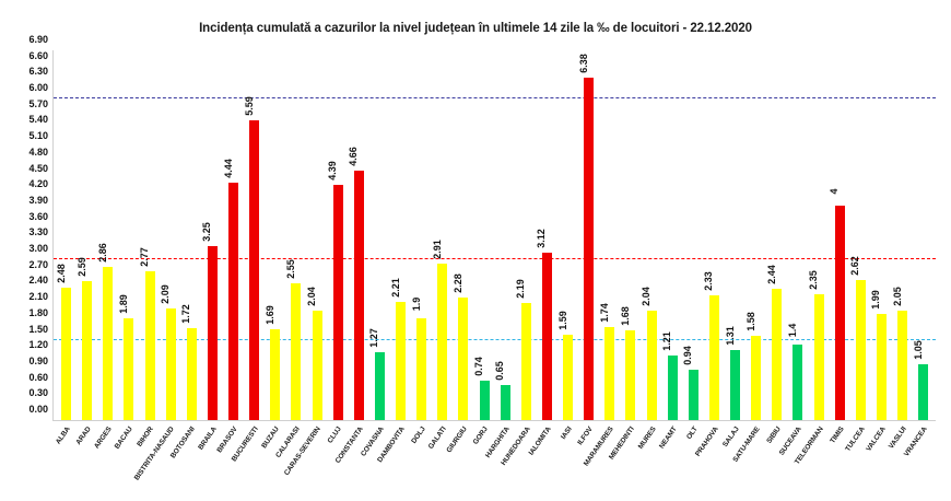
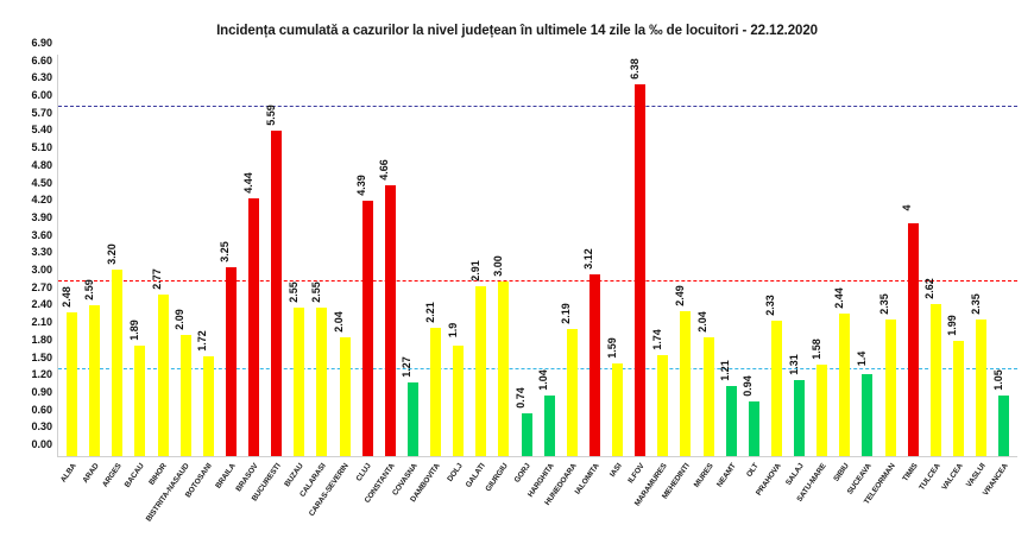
ARGES: 2.86 -> 3.20
BUZAU: 1.69 -> 2.55
GIURGIU: 2.28 -> 3.00
HARGHITA: 0.65 -> 1.04
MEHEDINTI: 1.68 -> 2.49
VASLUI: 2.05 -> 2.35
